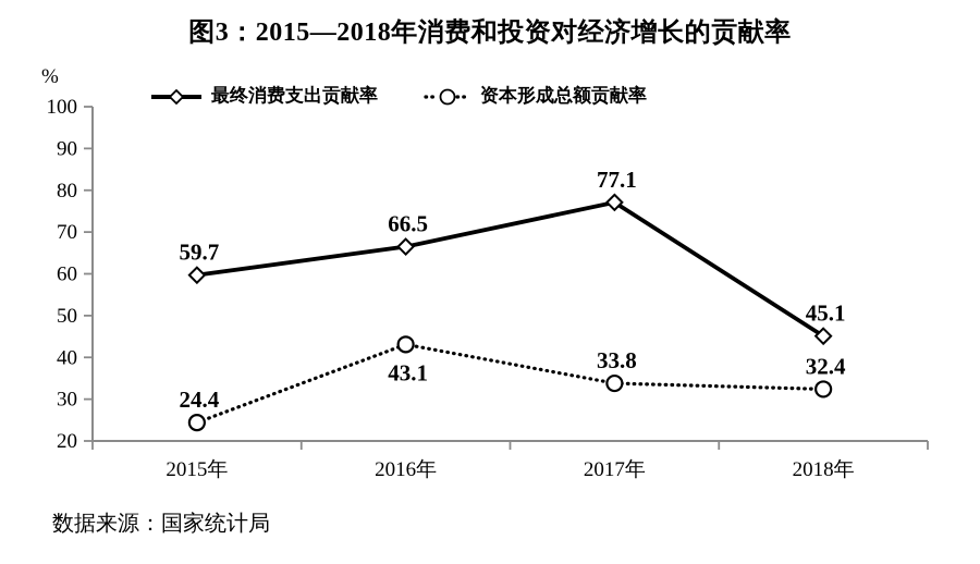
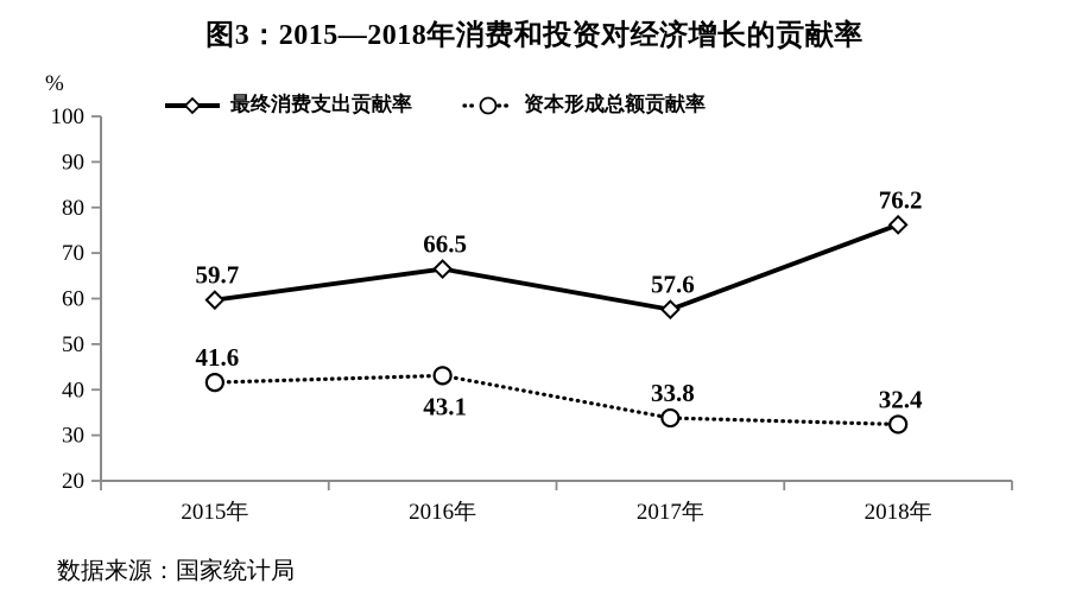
资本形成总额贡献率/2015年: 24.4 -> 41.6
最终消费支出贡献率/2017年: 77.1 -> 57.6
最终消费支出贡献率/2018年: 45.1 -> 76.2
